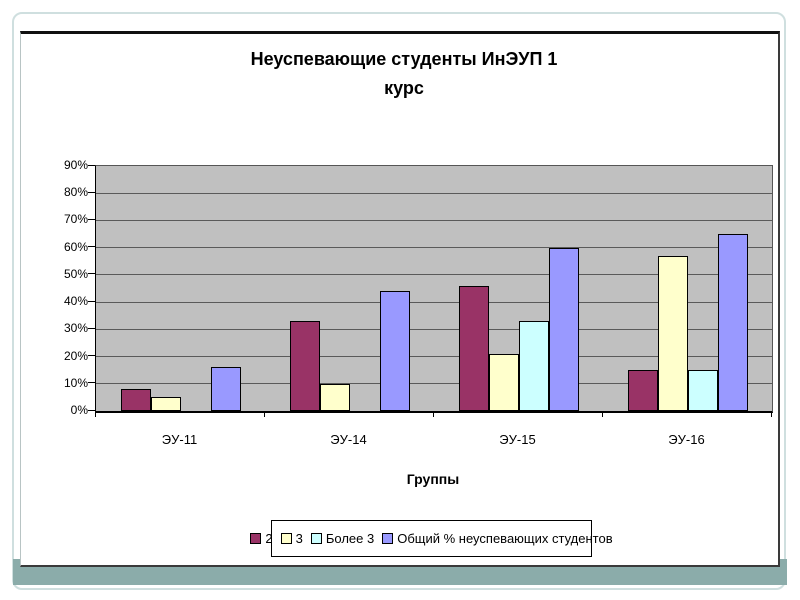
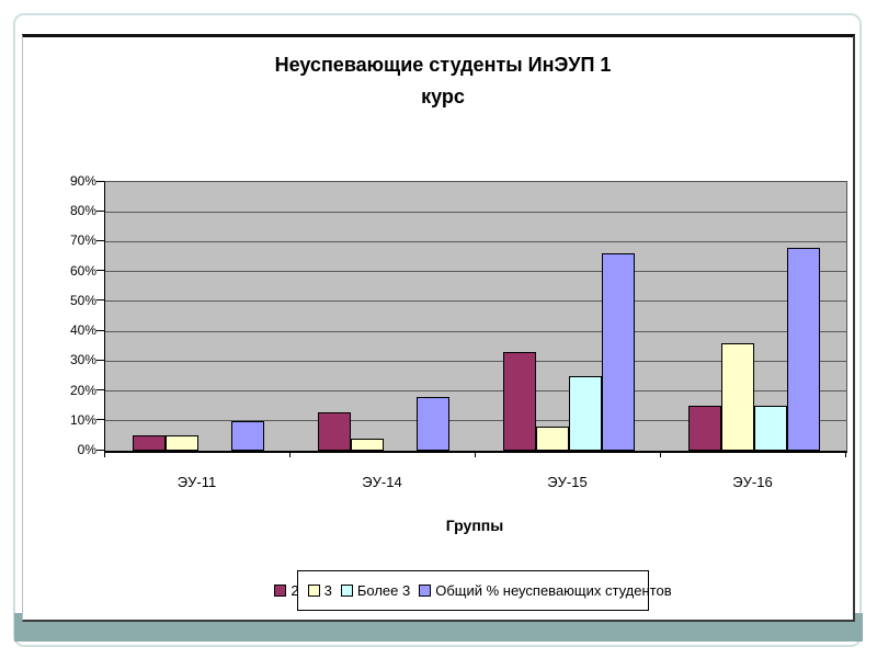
2/ЭУ-11: 8% -> 5%
Общий % неуспевающих студентов/ЭУ-11: 16% -> 10%
2/ЭУ-14: 33% -> 13%
3/ЭУ-14: 10% -> 4%
Общий % неуспевающих студентов/ЭУ-14: 44% -> 18%
2/ЭУ-15: 46% -> 33%
3/ЭУ-15: 21% -> 8%
Более 3/ЭУ-15: 33% -> 25%
Общий % неуспевающих студентов/ЭУ-15: 60% -> 66%
3/ЭУ-16: 57% -> 36%
Общий % неуспевающих студентов/ЭУ-16: 65% -> 68%
